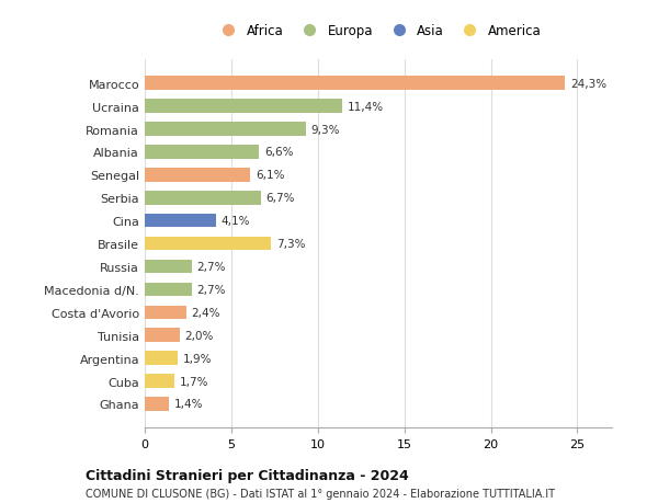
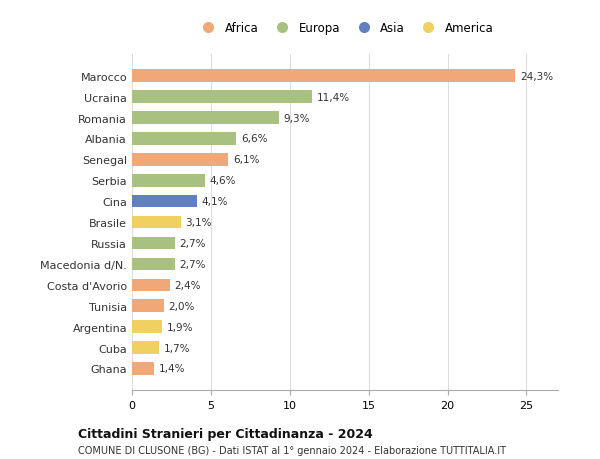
Serbia: 6,7% -> 4,6%
Brasile: 7,3% -> 3,1%
